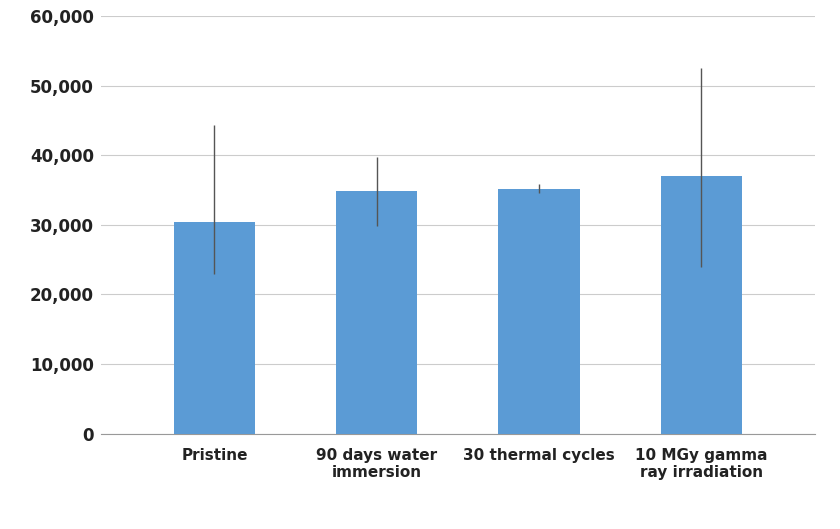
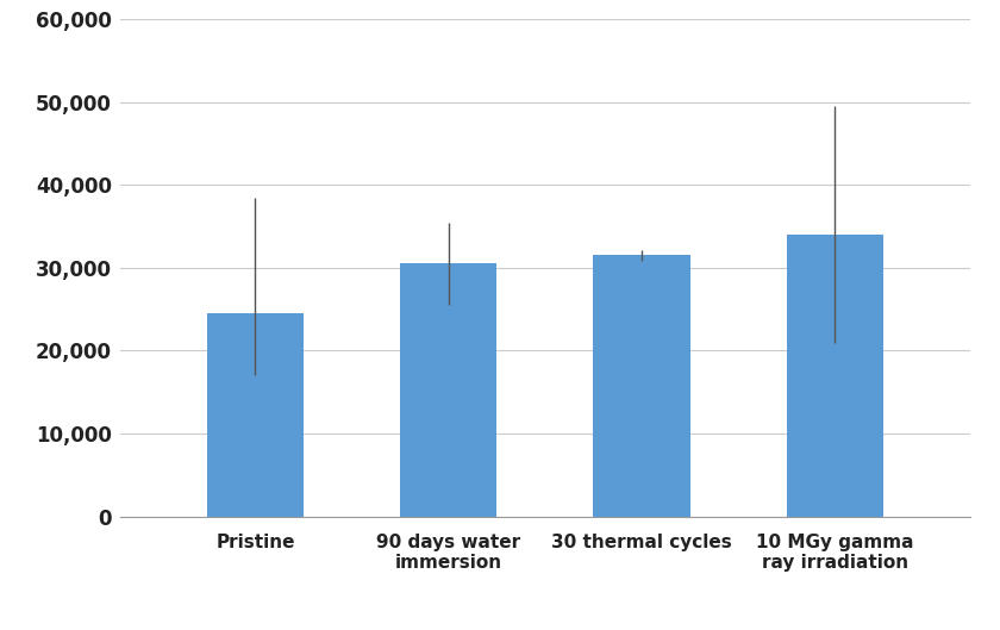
Pristine: 30,400 -> 24,500
90 days water immersion: 34,800 -> 30,500
30 thermal cycles: 35,200 -> 31,500
10 MGy gamma ray irradiation: 37,000 -> 34,000
